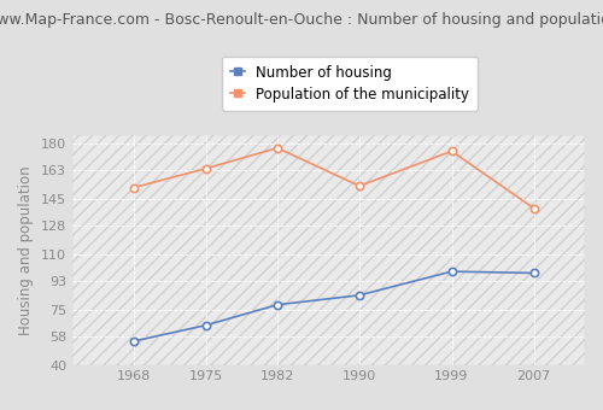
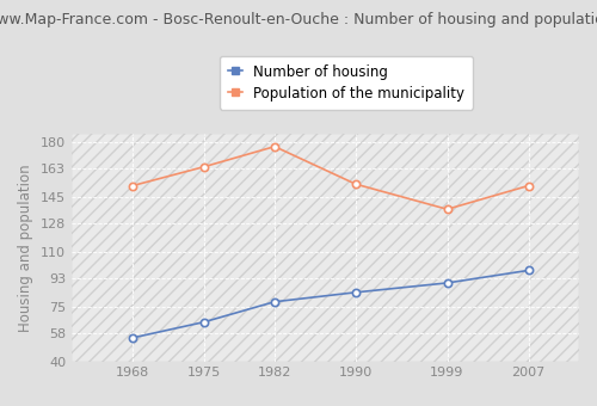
Number of housing/1999: 99 -> 90
Population of the municipality/1999: 175 -> 137
Population of the municipality/2007: 139 -> 152
